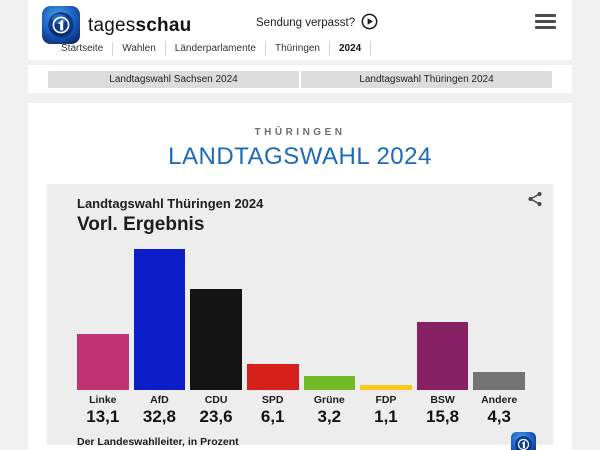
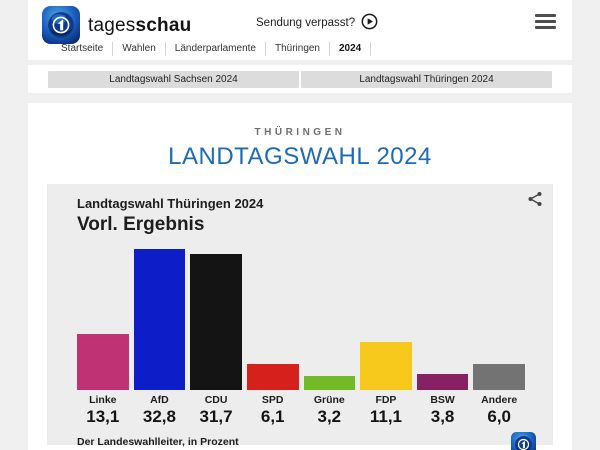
CDU: 23,6 -> 31,7
FDP: 1,1 -> 11,1
BSW: 15,8 -> 3,8
Andere: 4,3 -> 6,0
